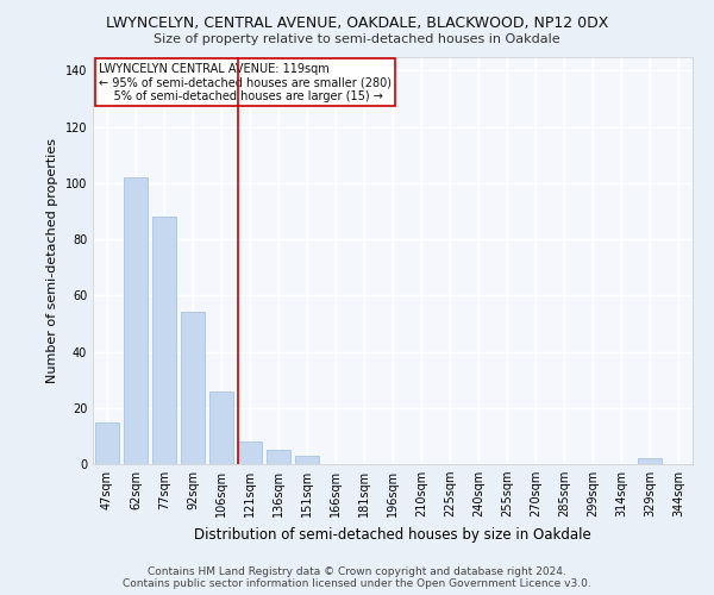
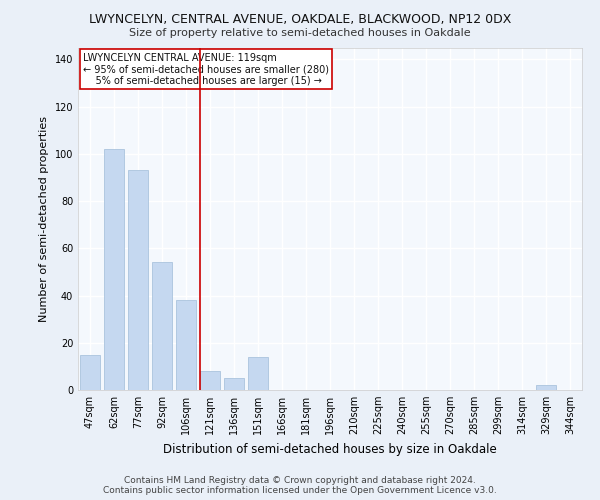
77sqm: 88 -> 93
106sqm: 26 -> 38
151sqm: 3 -> 14
